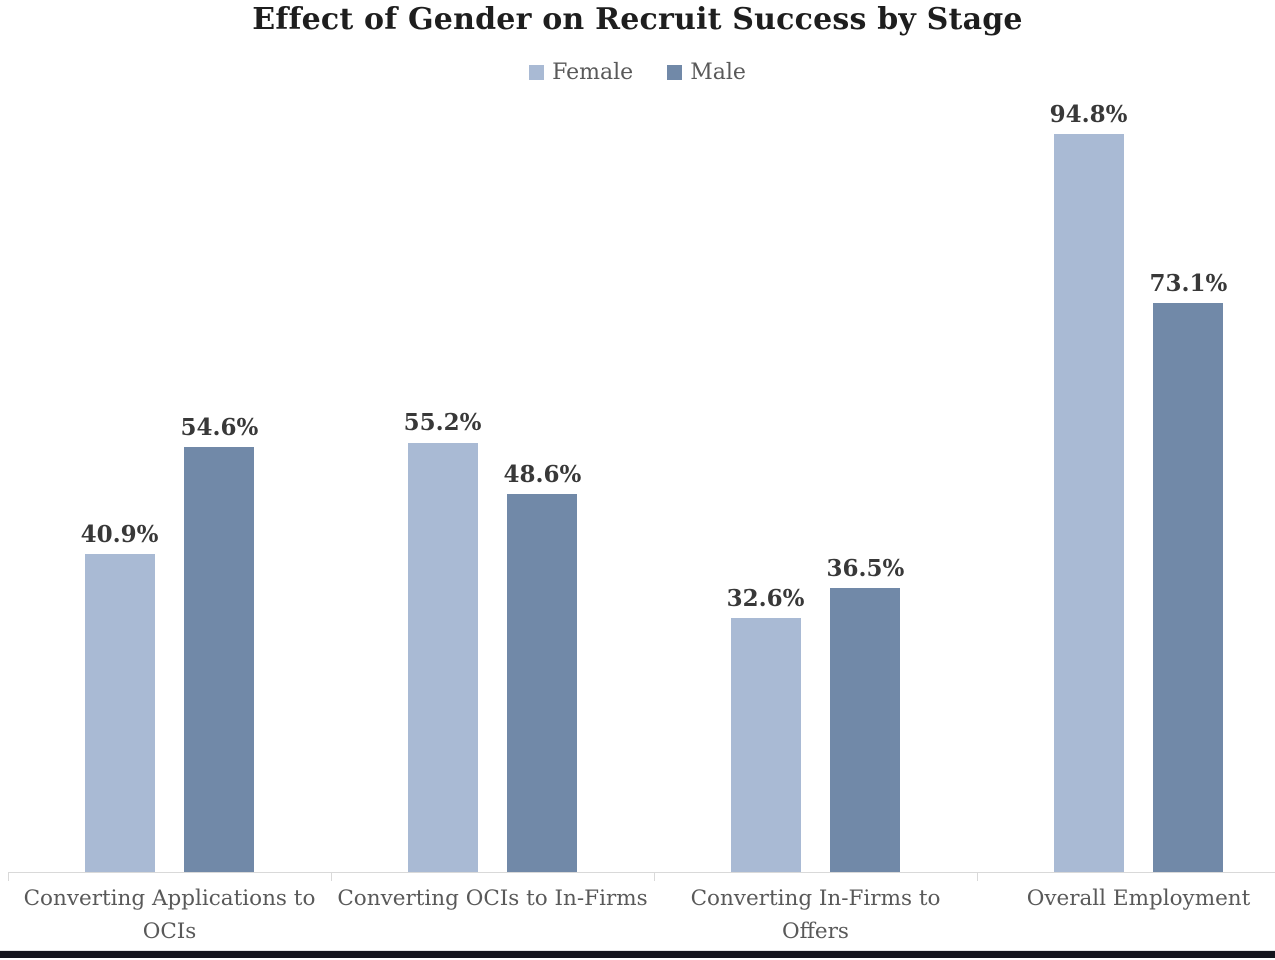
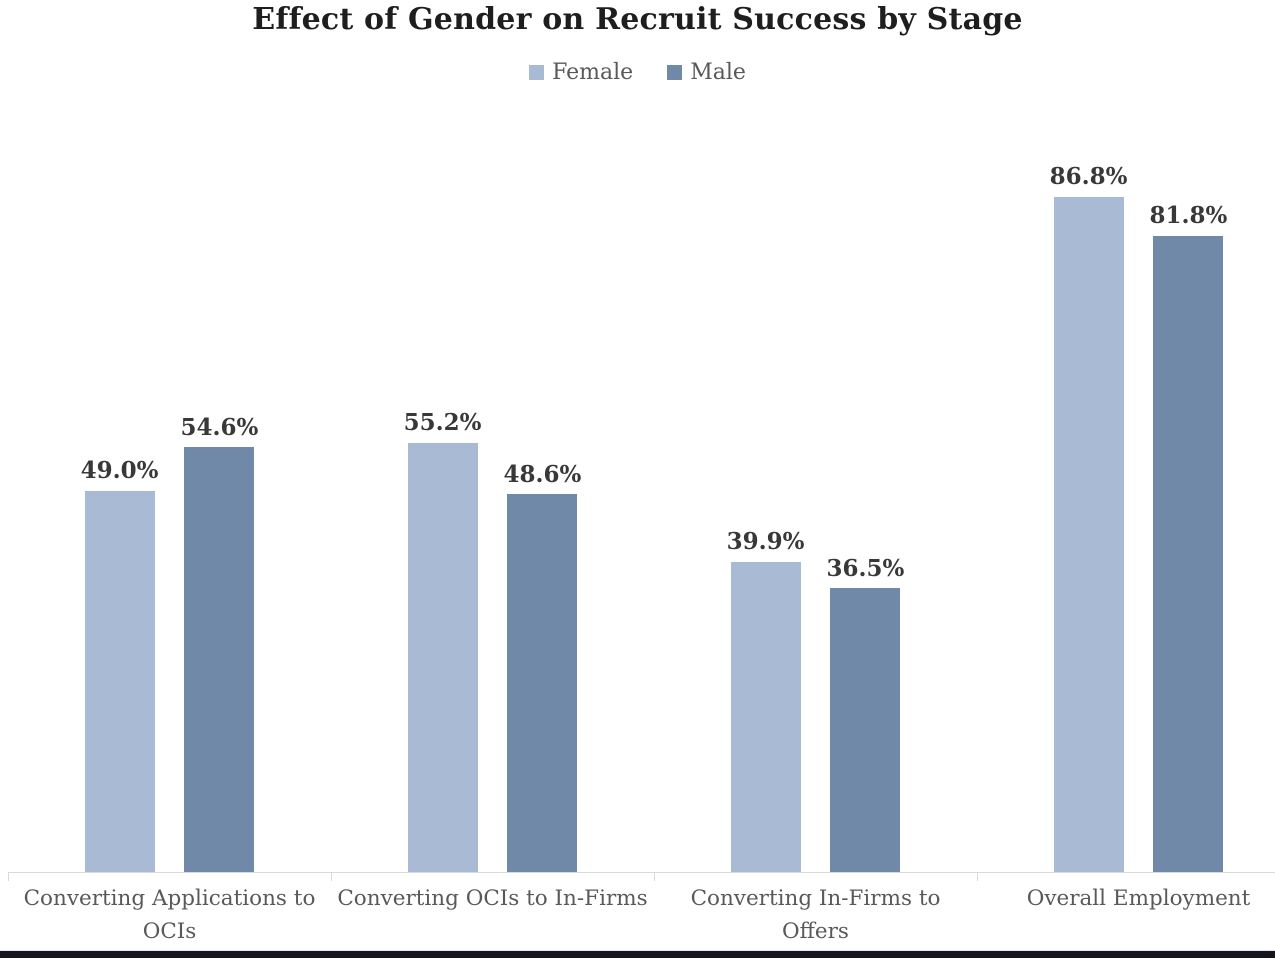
Female/Converting Applications to OCIs: 40.9% -> 49.0%
Female/Converting In-Firms to Offers: 32.6% -> 39.9%
Female/Overall Employment: 94.8% -> 86.8%
Male/Overall Employment: 73.1% -> 81.8%
